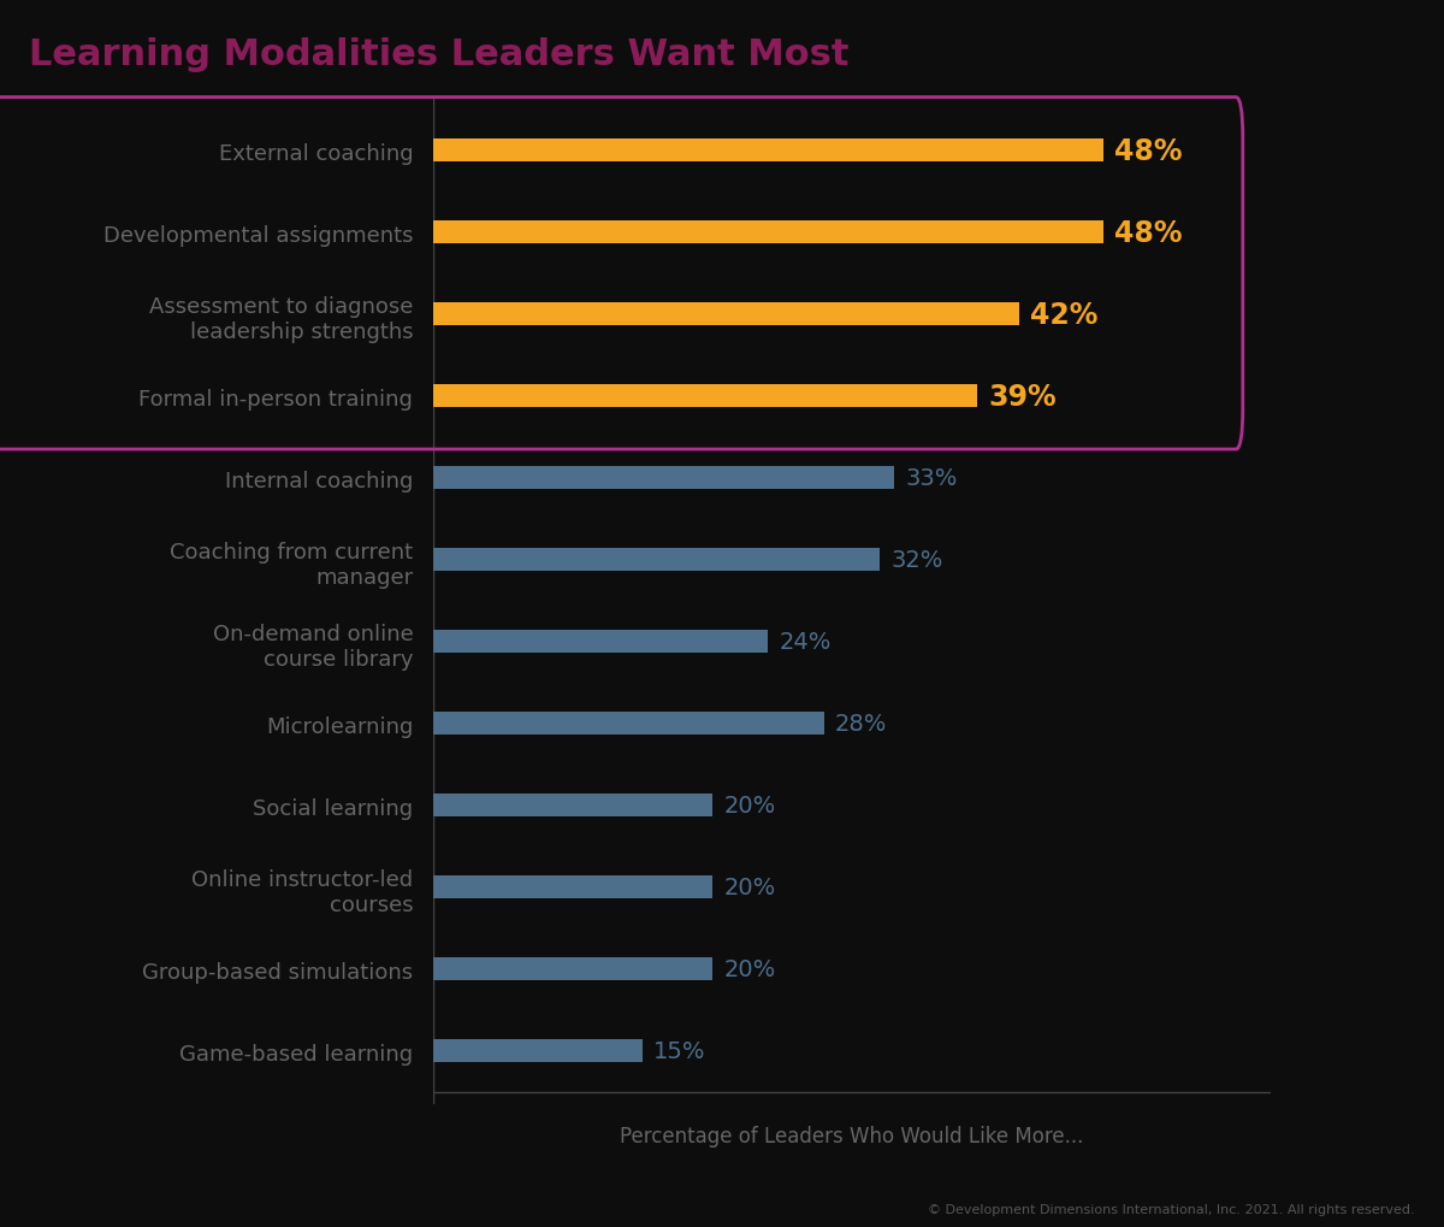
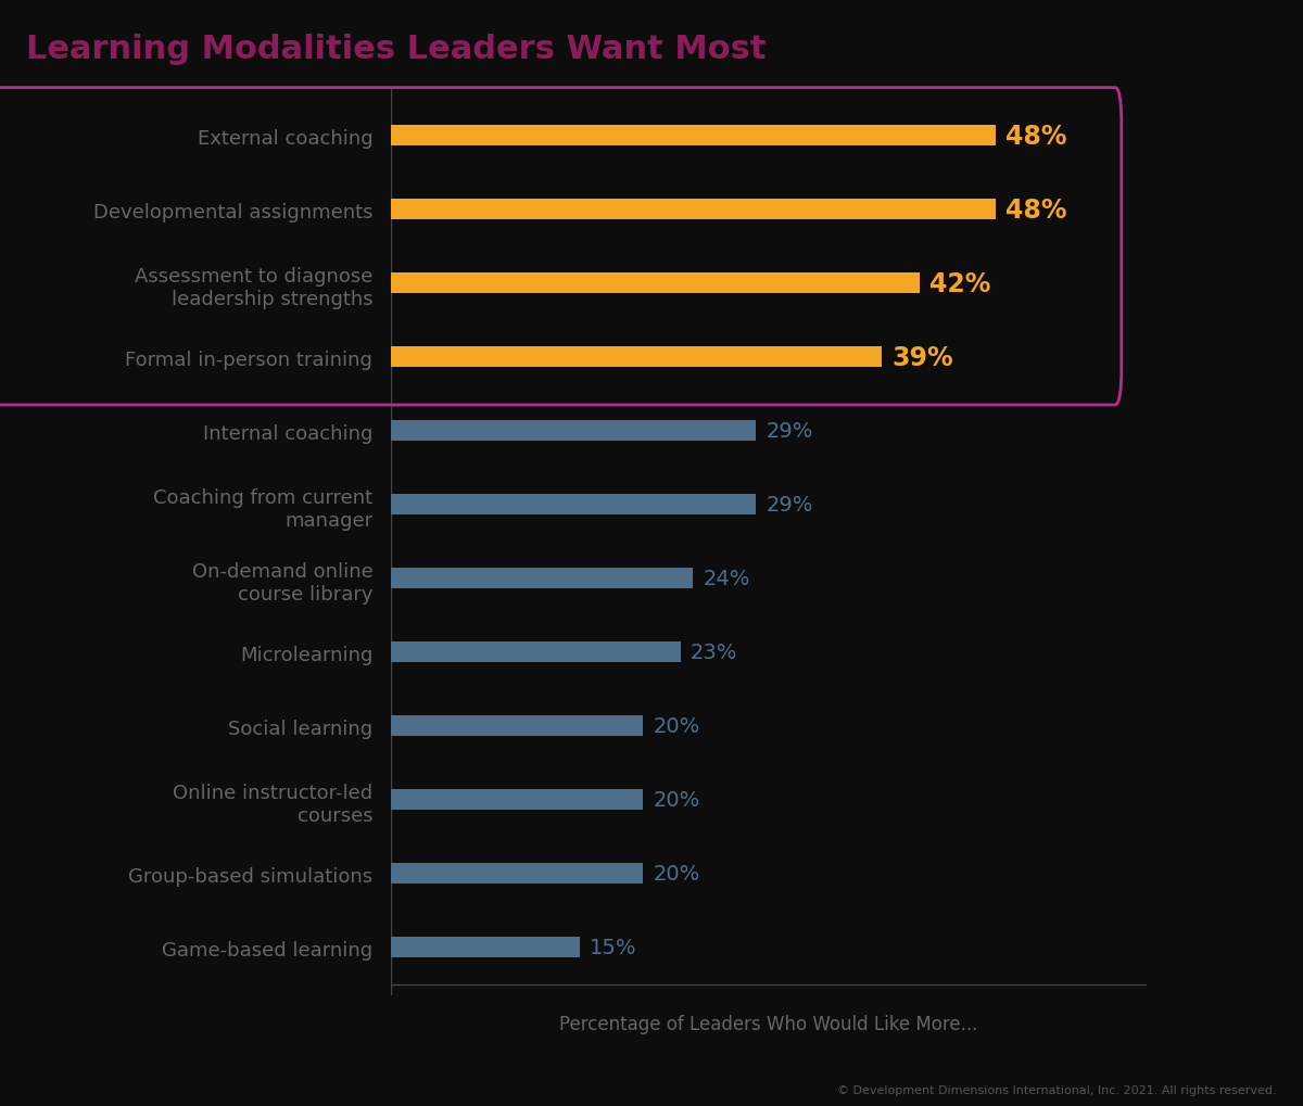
Internal coaching: 33% -> 29%
Coaching from current manager: 32% -> 29%
Microlearning: 28% -> 23%
